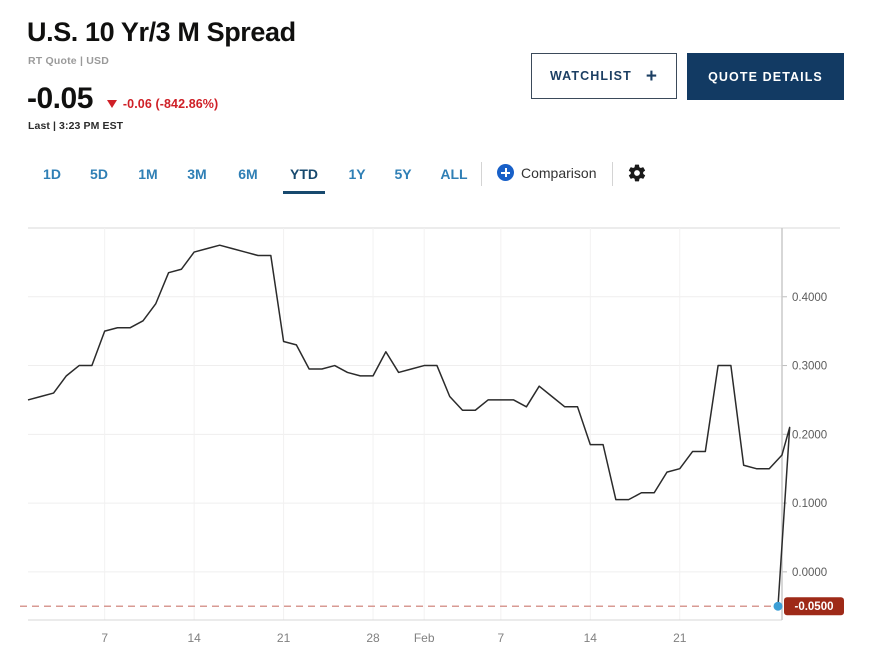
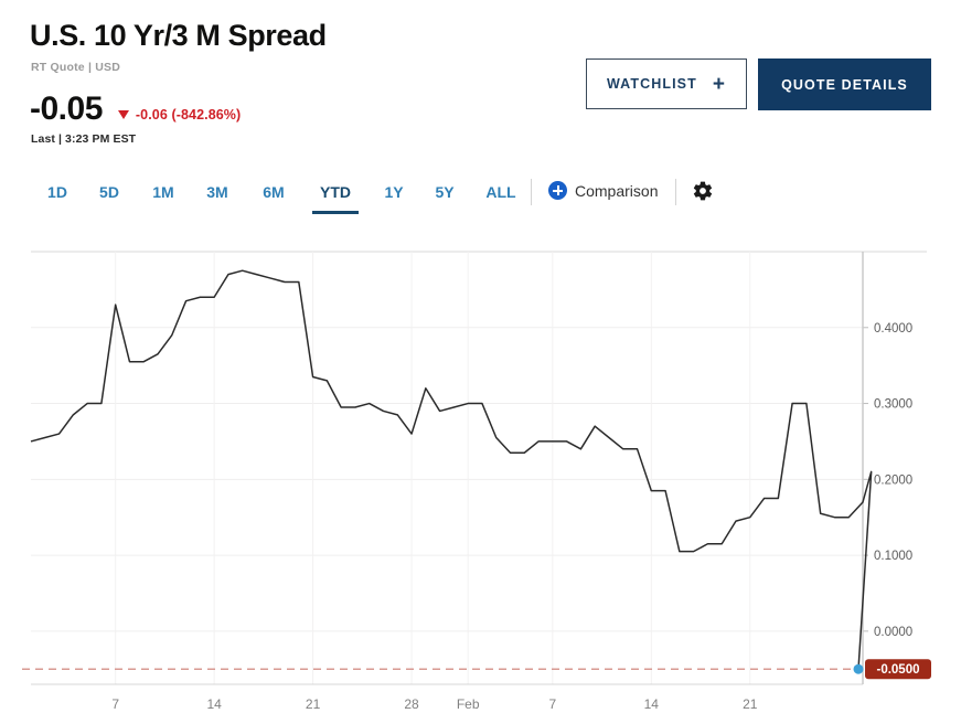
7: 0.35 -> 0.43
14: 0.47 -> 0.44
28: 0.28 -> 0.26
